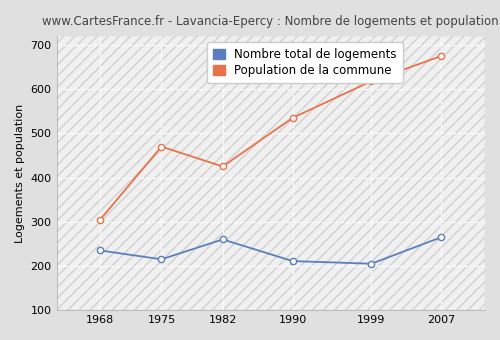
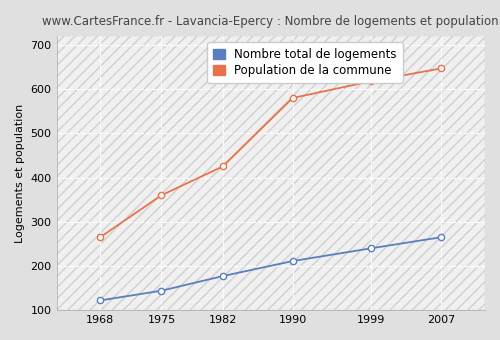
Nombre total de logements/1968: 235 -> 122
Population de la commune/1968: 305 -> 265
Nombre total de logements/1975: 215 -> 144
Population de la commune/1975: 470 -> 360
Nombre total de logements/1982: 260 -> 177
Population de la commune/1990: 535 -> 580
Nombre total de logements/1999: 205 -> 240
Population de la commune/2007: 675 -> 647
